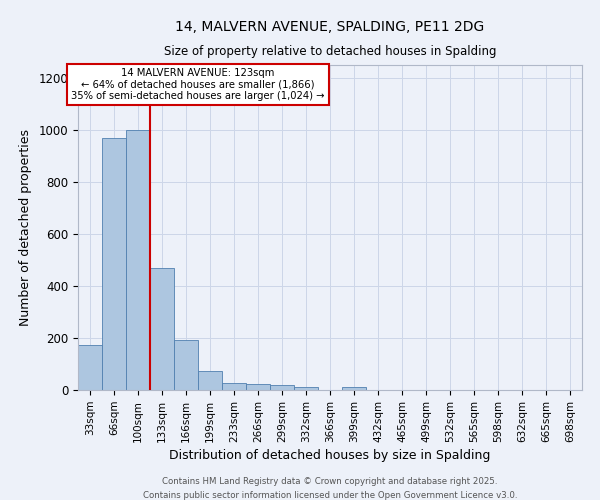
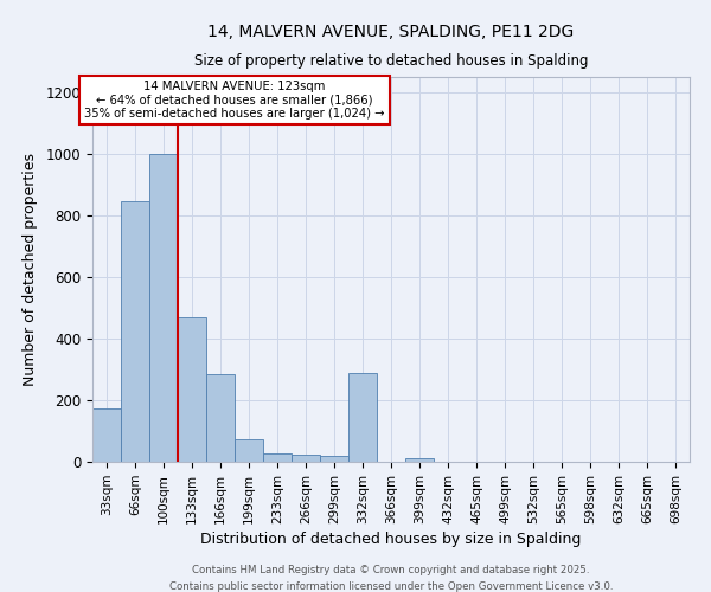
66sqm: 970 -> 845
166sqm: 192 -> 285
332sqm: 10 -> 290
